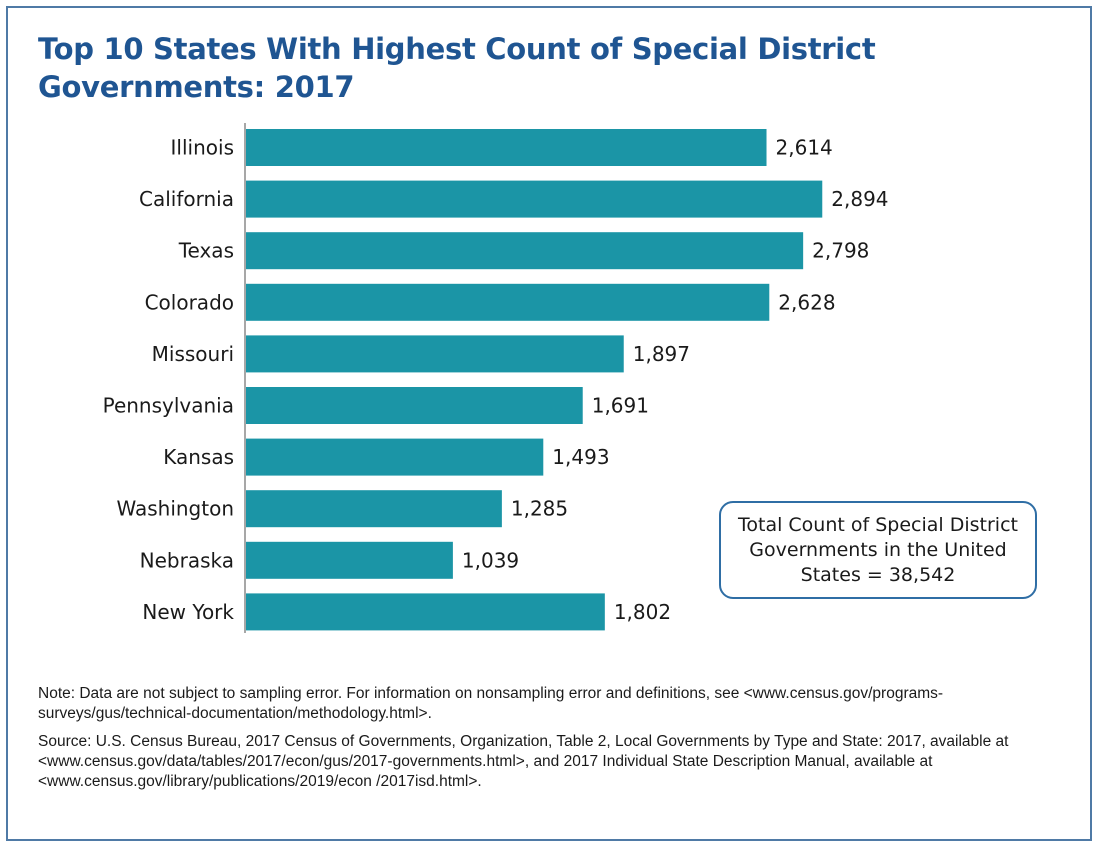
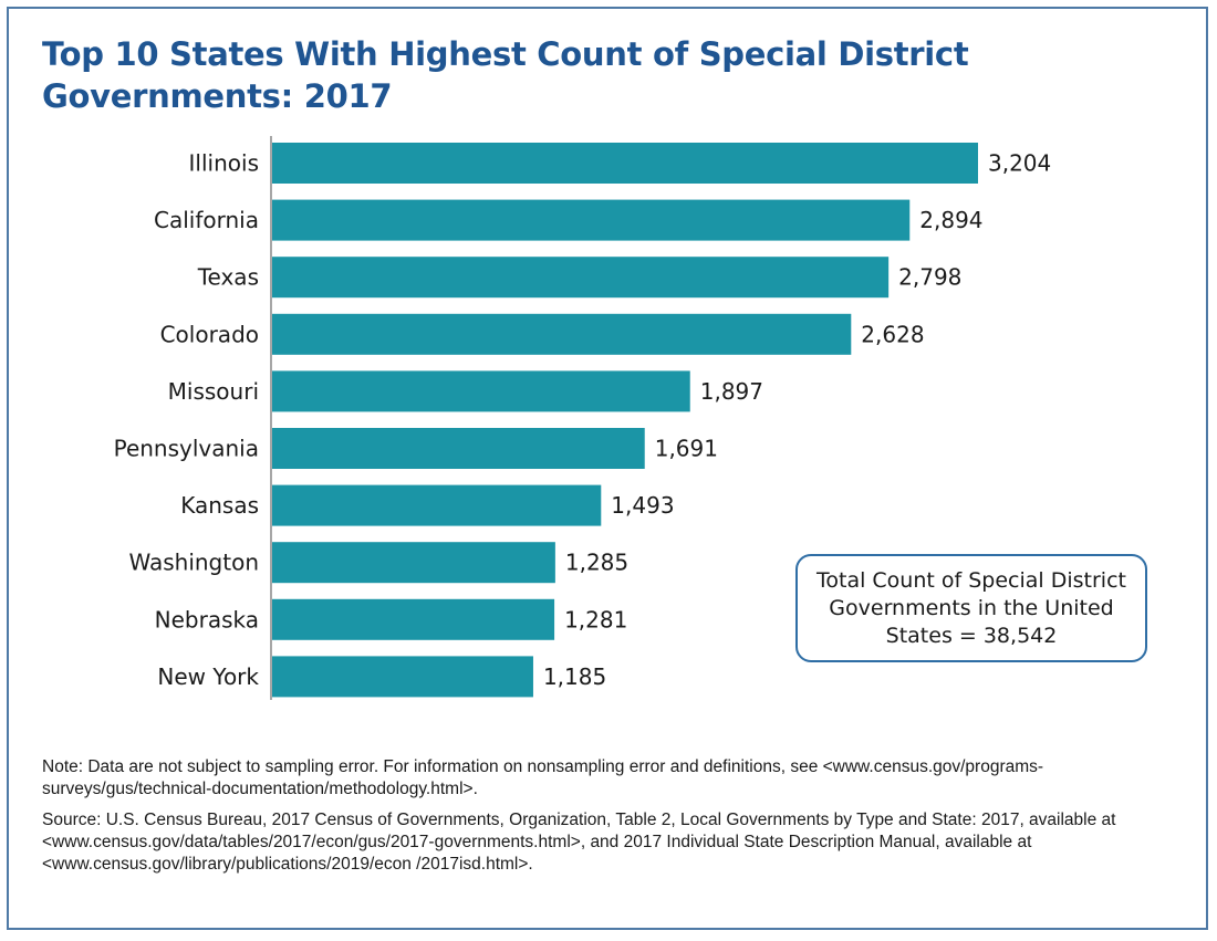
Illinois: 2,614 -> 3,204
Nebraska: 1,039 -> 1,281
New York: 1,802 -> 1,185
